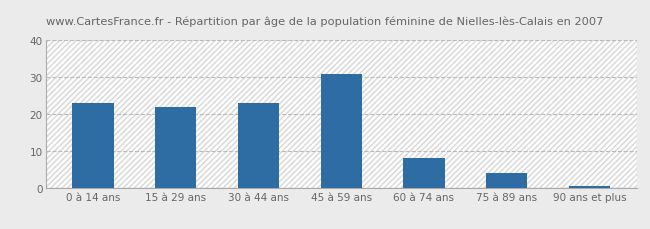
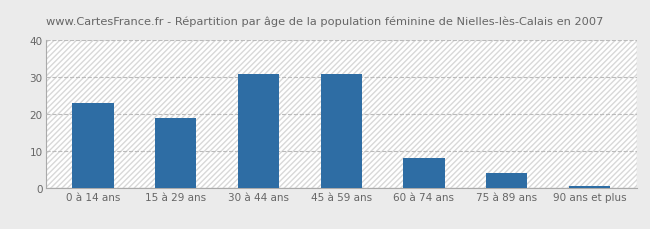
15 à 29 ans: 22.0 -> 19.0
30 à 44 ans: 23.0 -> 31.0
